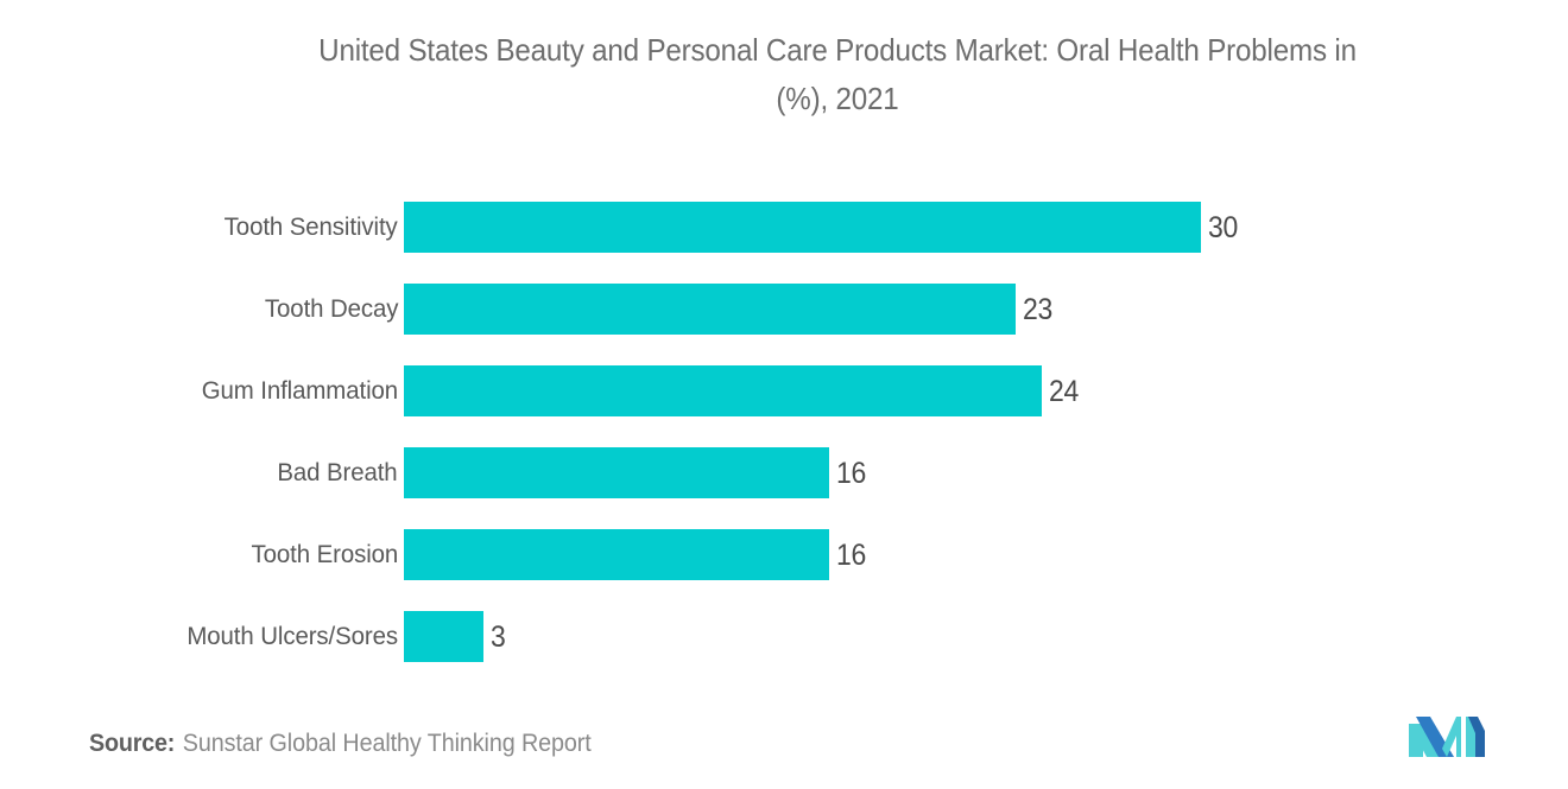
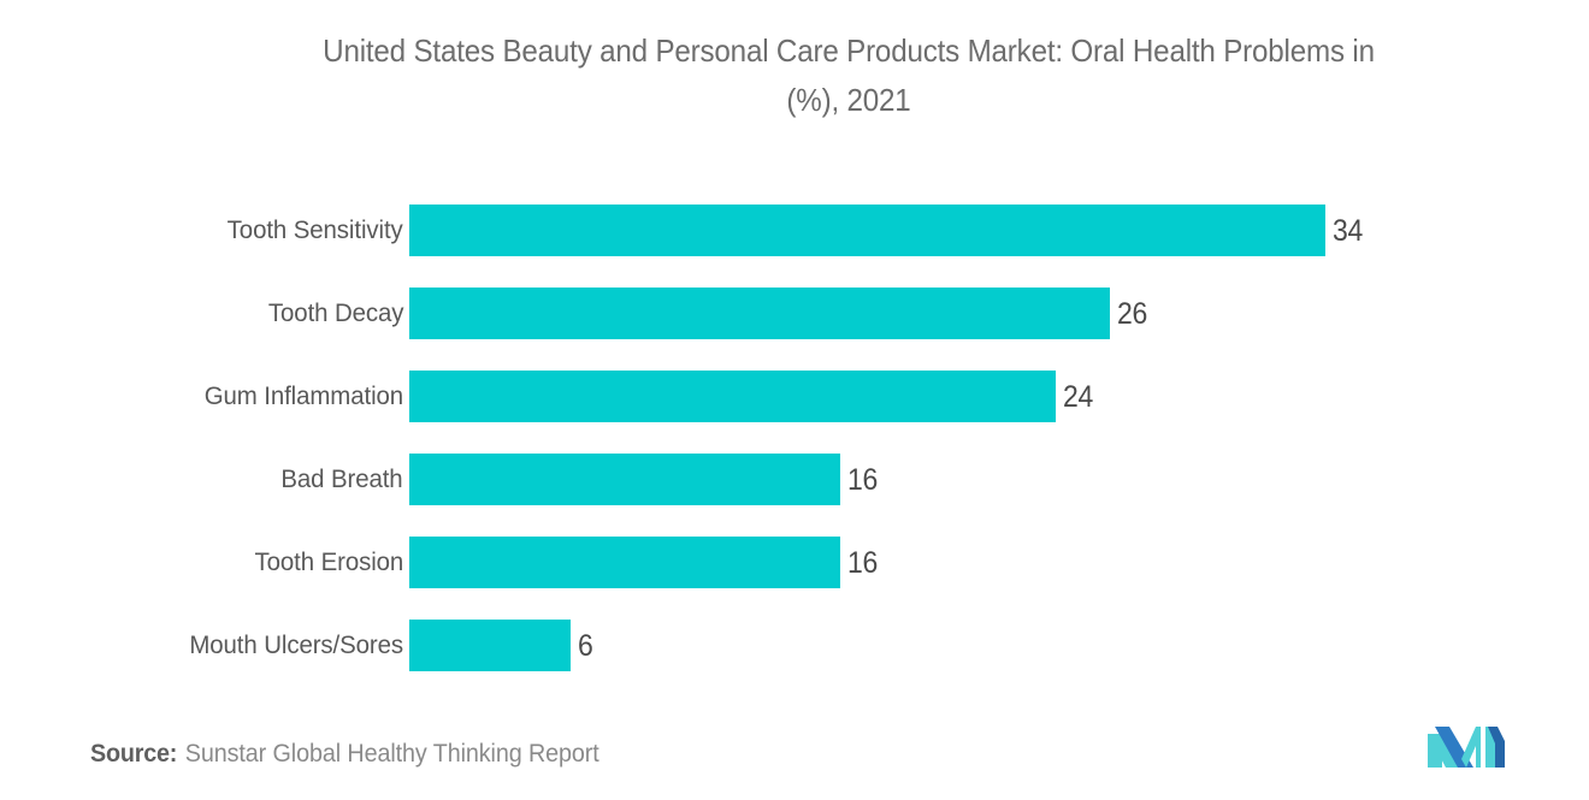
Tooth Sensitivity: 30 -> 34
Tooth Decay: 23 -> 26
Mouth Ulcers/Sores: 3 -> 6
